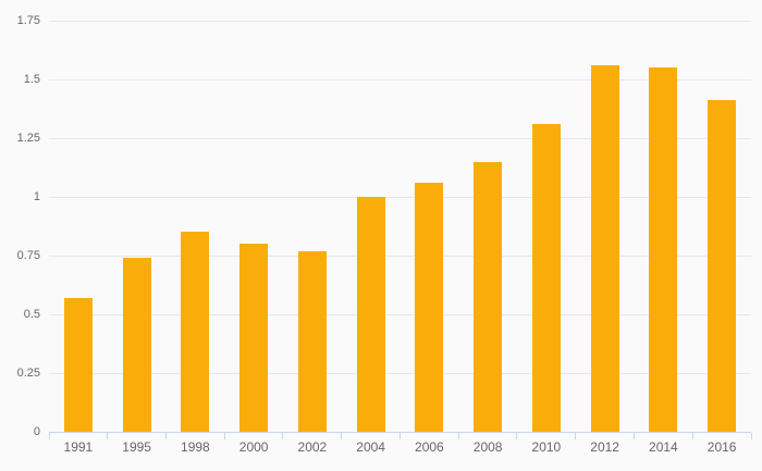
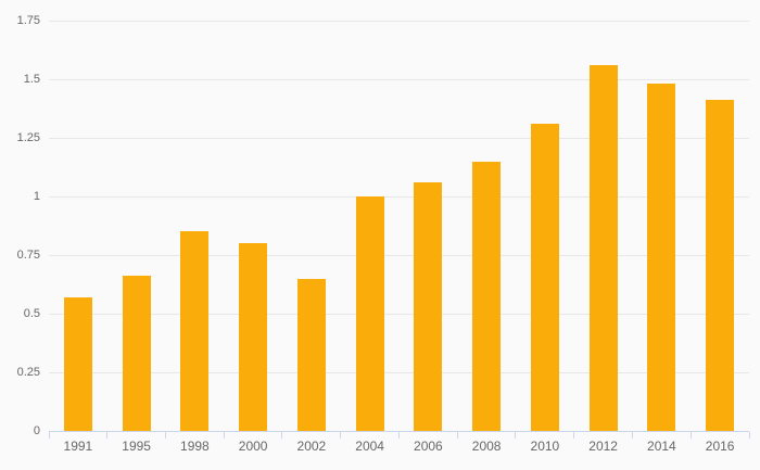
1995: 0.74 -> 0.66
2002: 0.77 -> 0.65
2014: 1.55 -> 1.48
